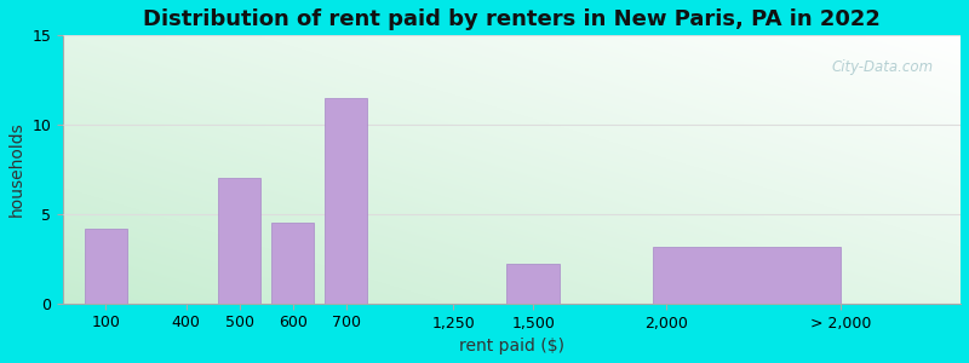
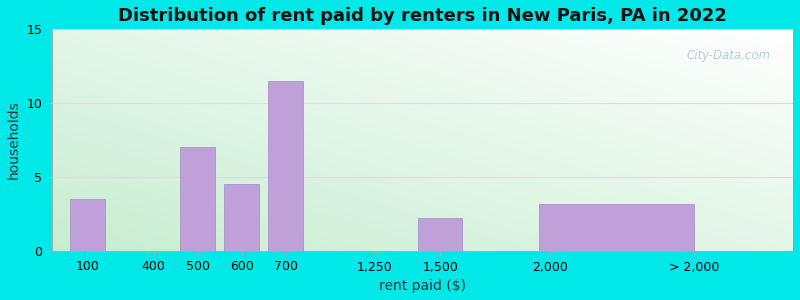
100: 4.2 -> 3.5
